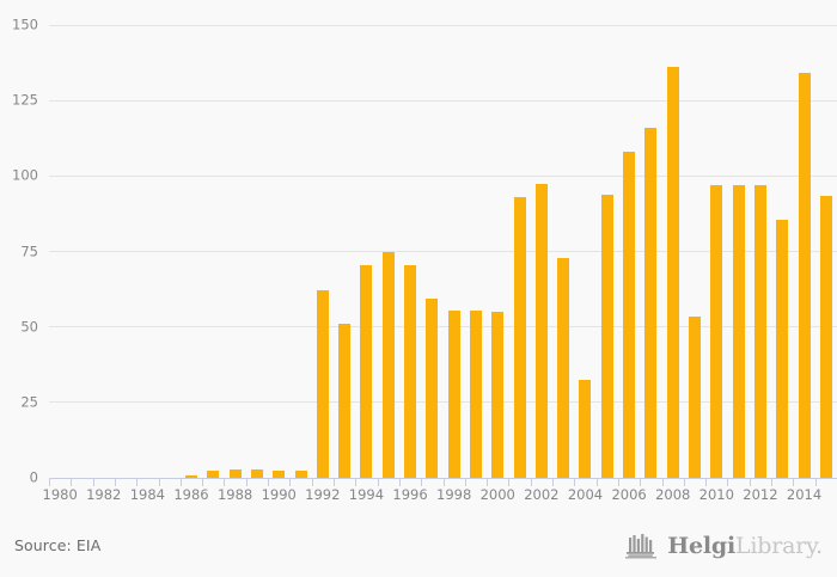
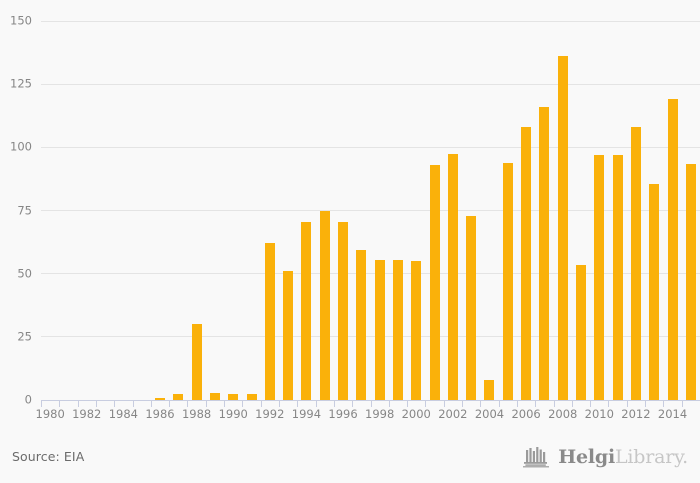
1988: 3 -> 30
2004: 32 -> 8
2012: 97 -> 108
2014: 134 -> 119
